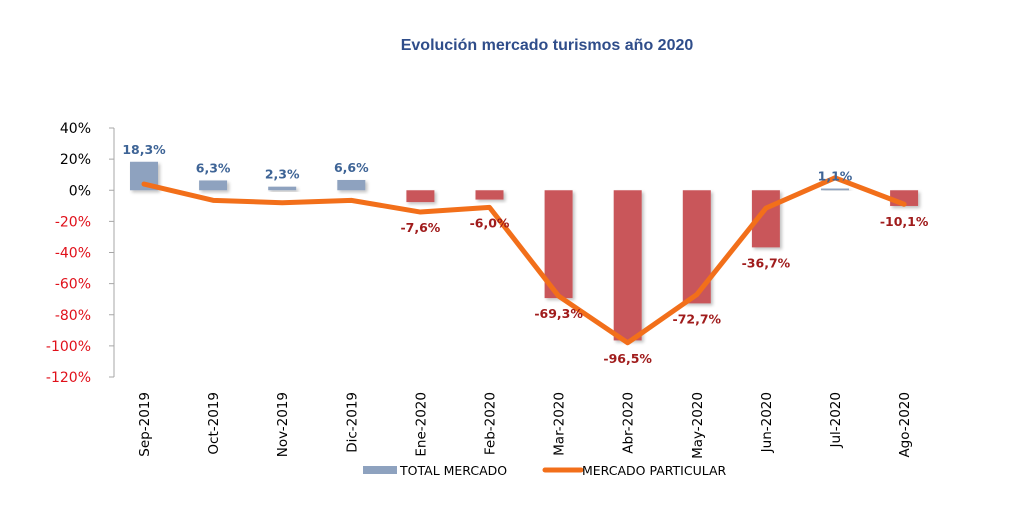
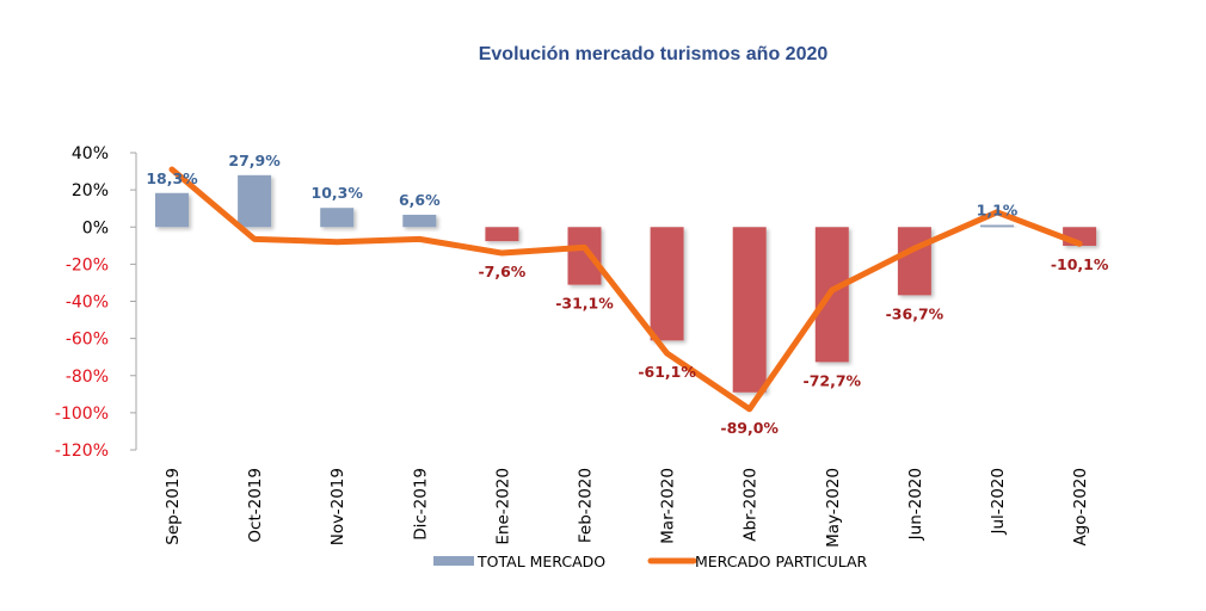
MERCADO PARTICULAR/Sep-2019: 4% -> 31%
TOTAL MERCADO/Oct-2019: 6,3% -> 27,9%
TOTAL MERCADO/Nov-2019: 2,3% -> 10,3%
TOTAL MERCADO/Feb-2020: -6,0% -> -31,1%
TOTAL MERCADO/Mar-2020: -69,3% -> -61,1%
TOTAL MERCADO/Abr-2020: -96,5% -> -89,0%
MERCADO PARTICULAR/May-2020: -67% -> -34%
